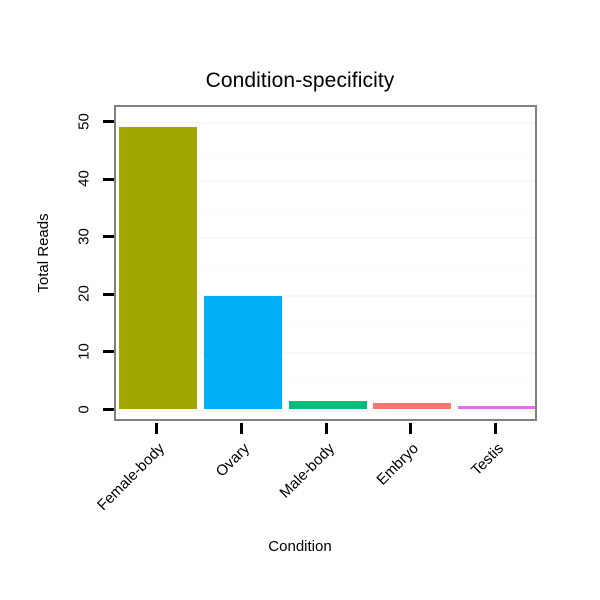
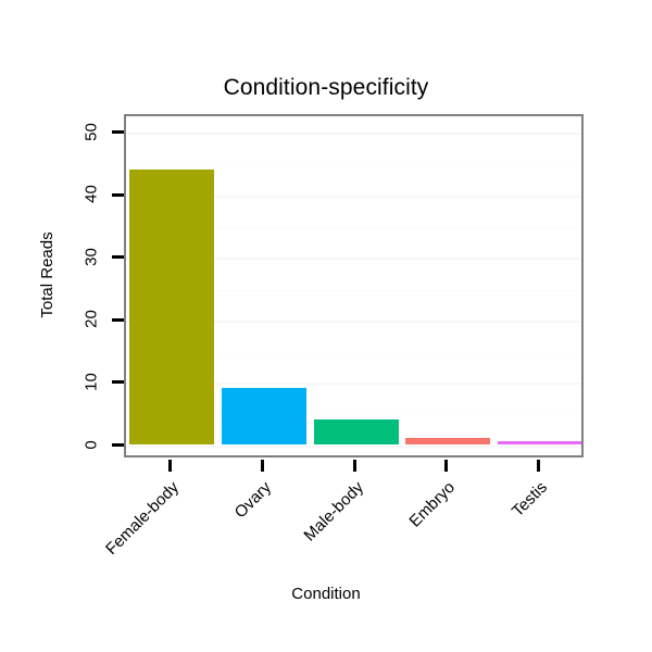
Female-body: 49 -> 44
Ovary: 20 -> 9
Male-body: 1 -> 4
